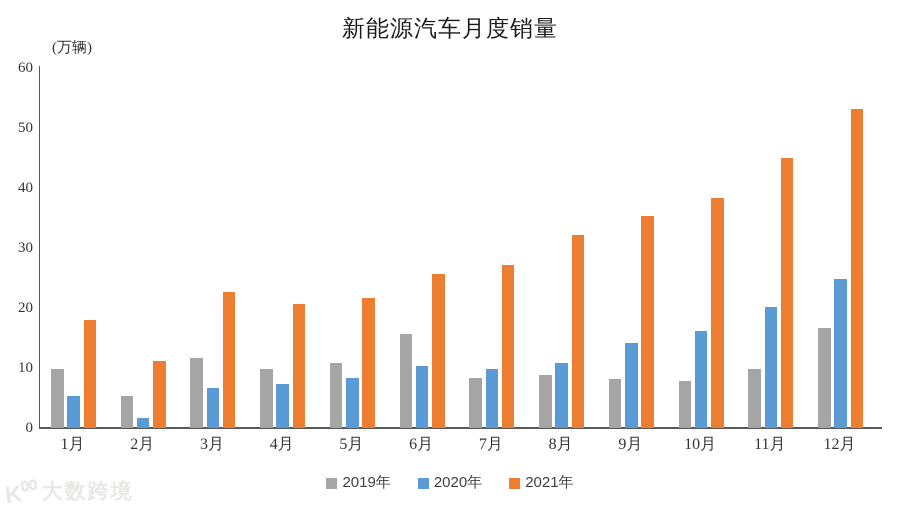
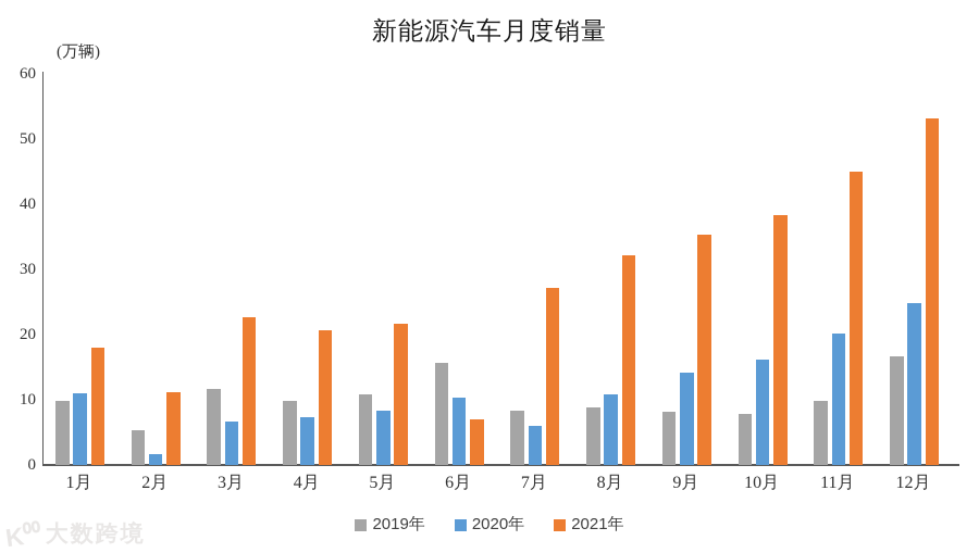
2020年/1月: 5 -> 11
2021年/6月: 26 -> 7
2020年/7月: 10 -> 6
